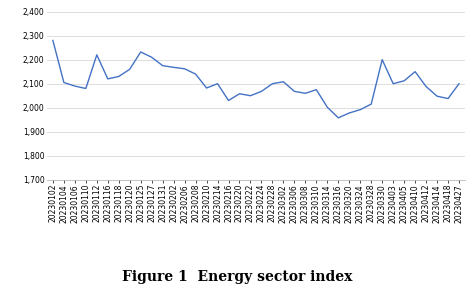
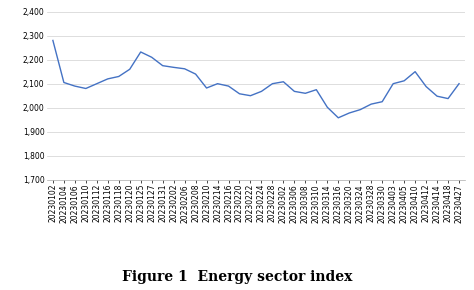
20230112: 2,220 -> 2,100
20230216: 2,030 -> 2,090
20230330: 2,200 -> 2,025
